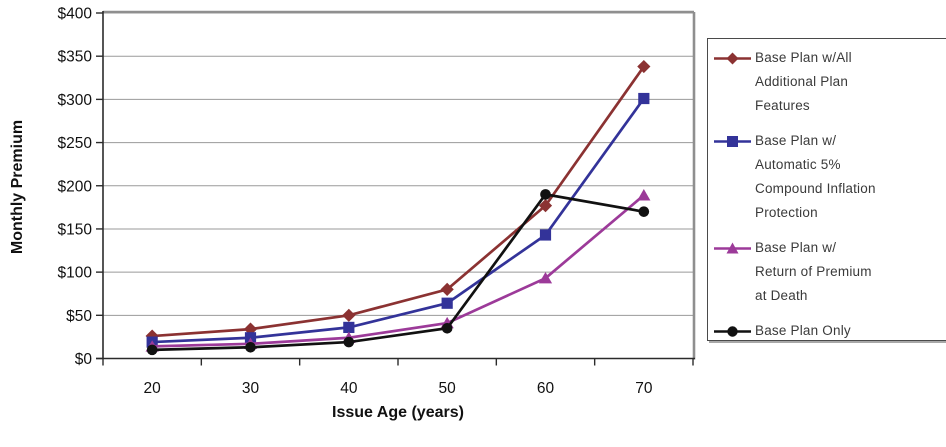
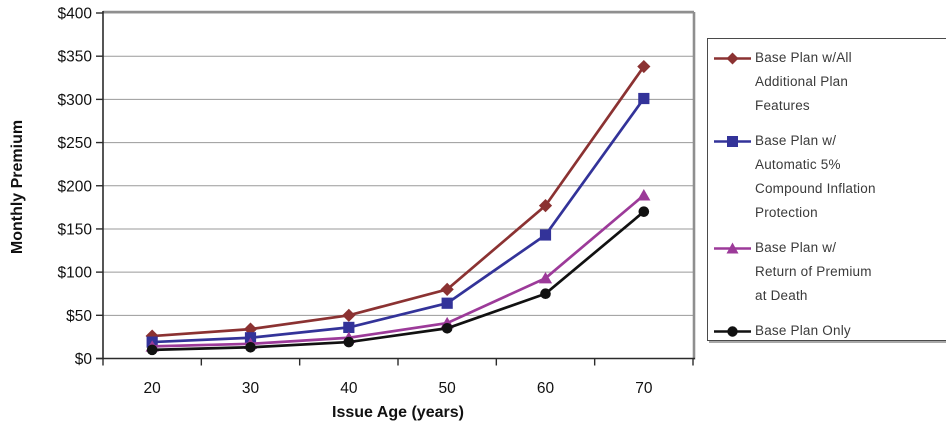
Base Plan Only/60: $190 -> $80
